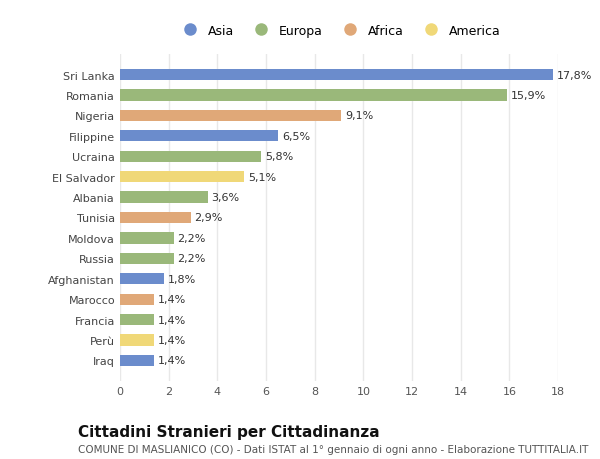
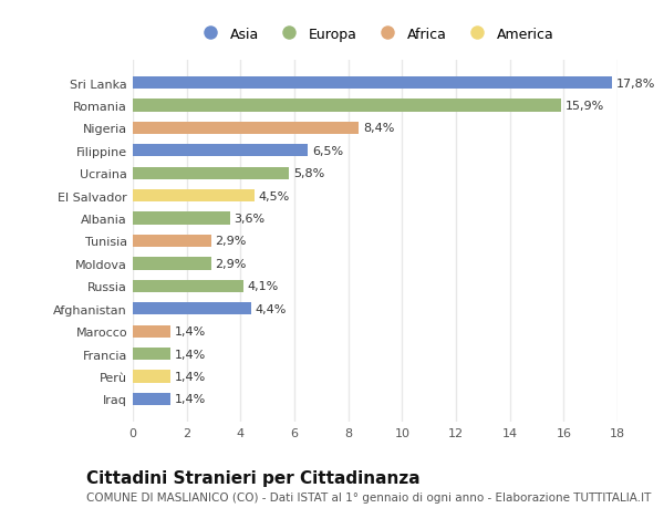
Nigeria: 9,1% -> 8,4%
El Salvador: 5,1% -> 4,5%
Moldova: 2,2% -> 2,9%
Russia: 2,2% -> 4,1%
Afghanistan: 1,8% -> 4,4%
